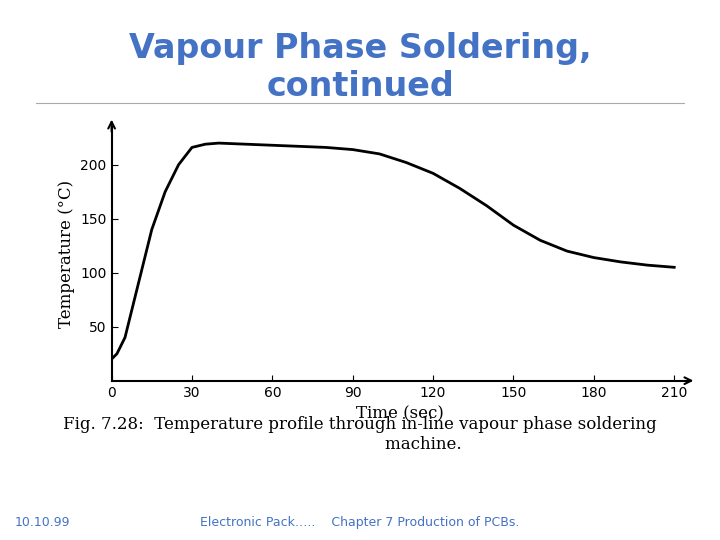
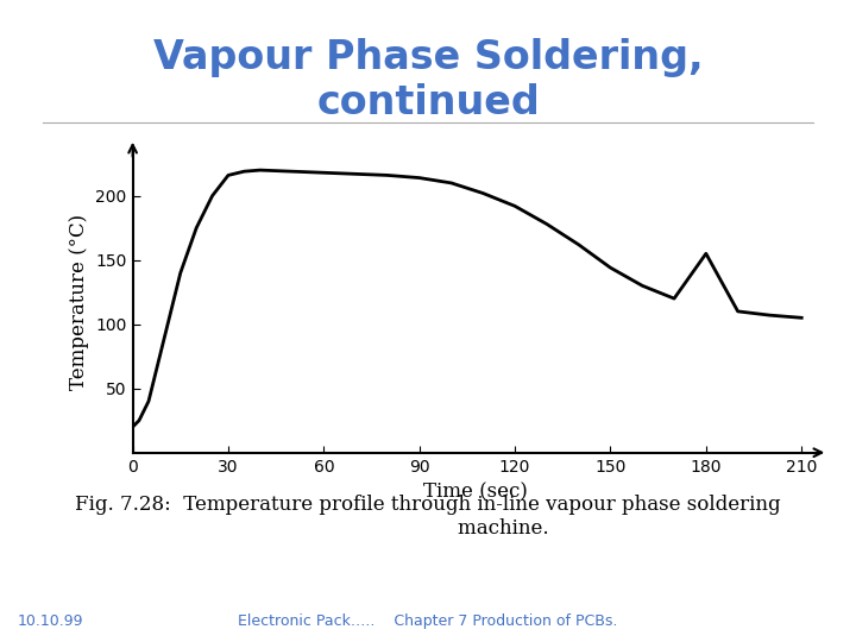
180: 114 -> 155
